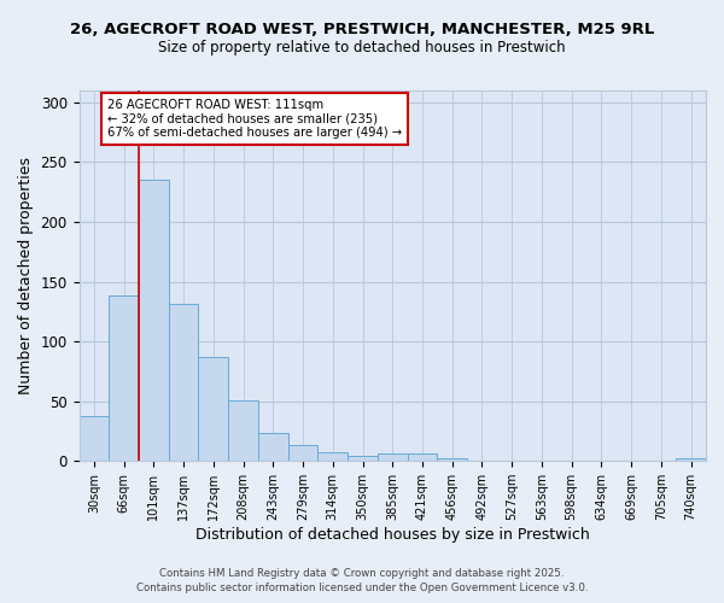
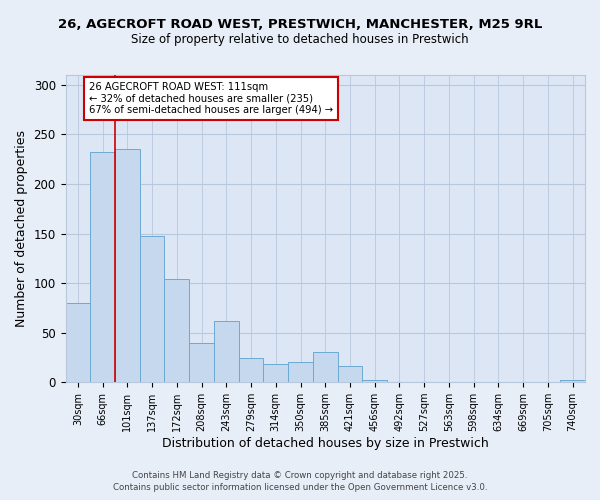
30sqm: 38 -> 80
66sqm: 138 -> 232
137sqm: 131 -> 148
172sqm: 87 -> 104
208sqm: 51 -> 40
243sqm: 23 -> 62
279sqm: 13 -> 24
314sqm: 7 -> 18
350sqm: 4 -> 20
385sqm: 6 -> 30
421sqm: 6 -> 16
